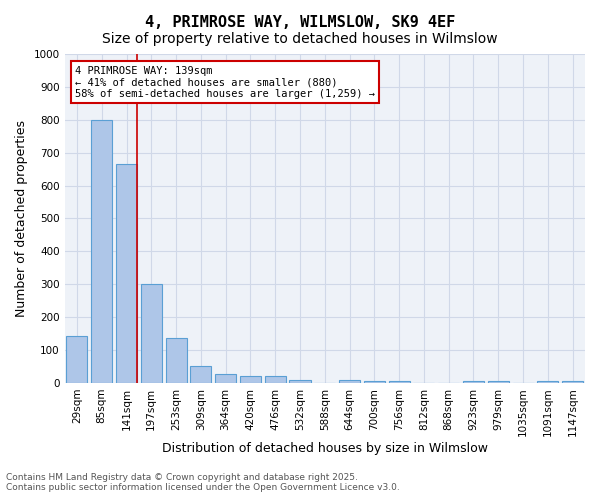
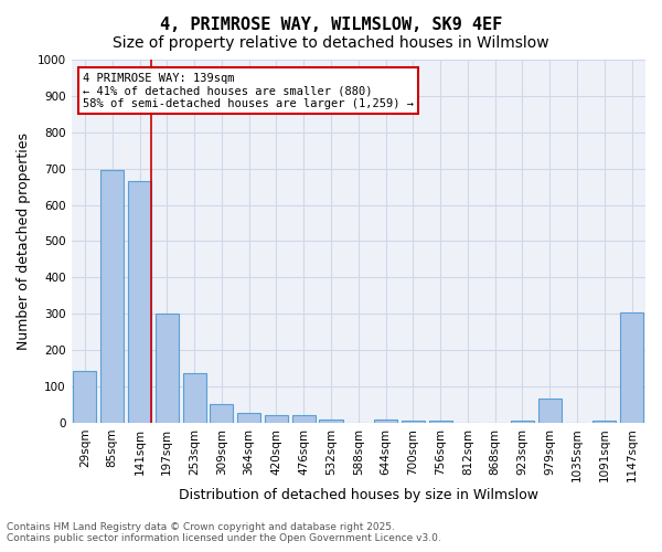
85sqm: 800 -> 695
979sqm: 5 -> 65
1147sqm: 5 -> 305
